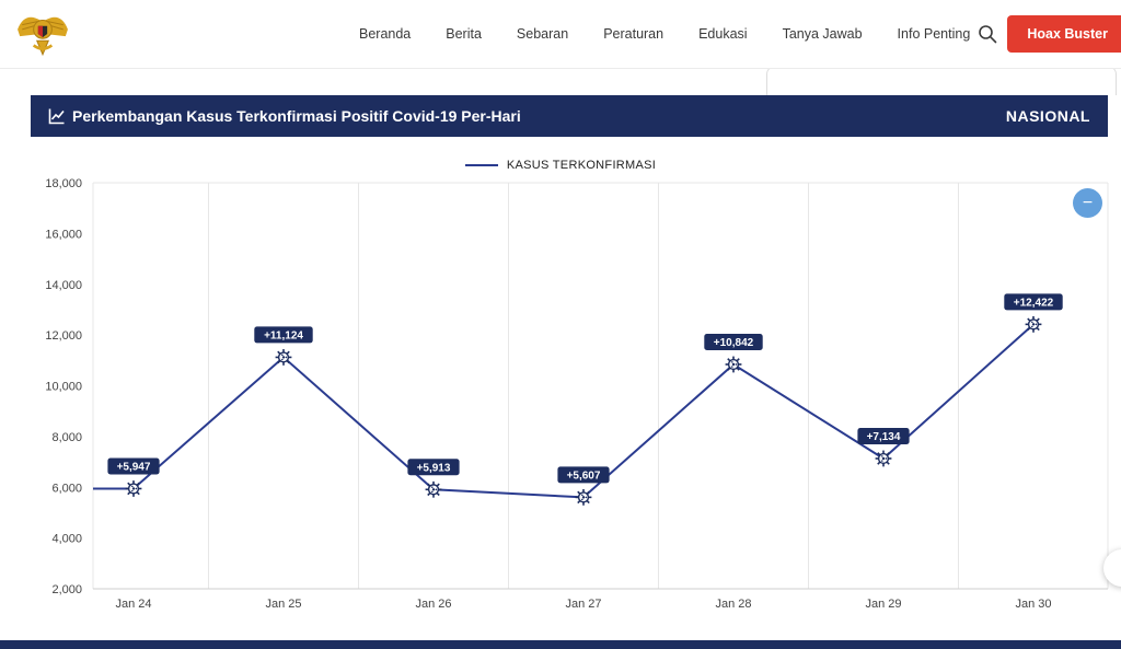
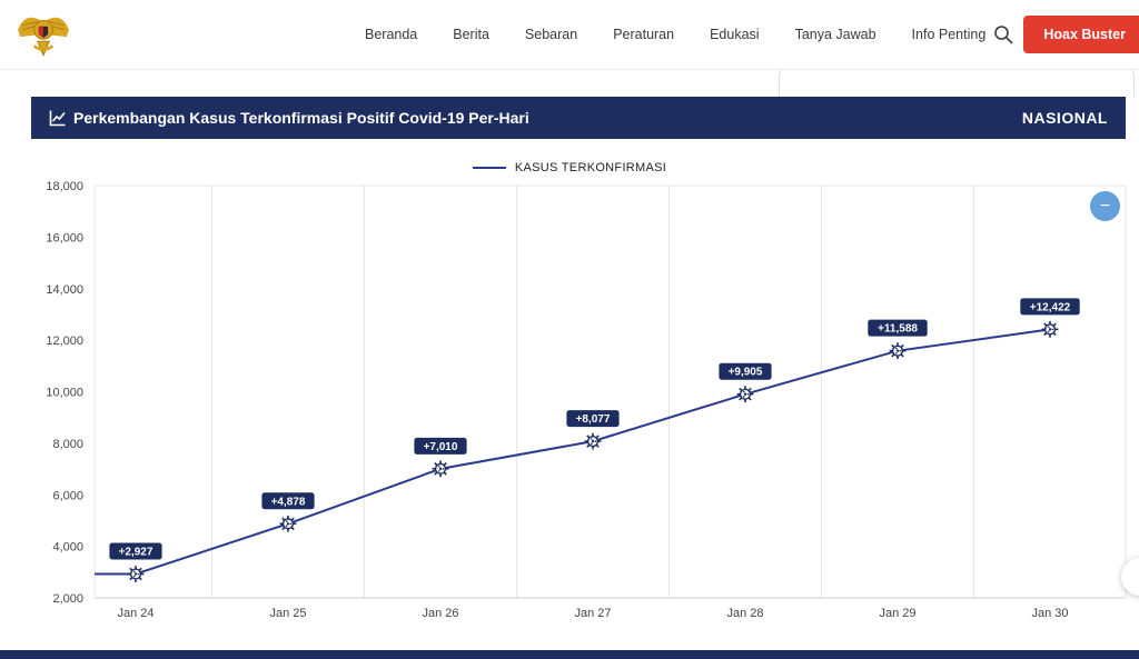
Jan 24: +5,947 -> +2,927
Jan 25: +11,124 -> +4,878
Jan 26: +5,913 -> +7,010
Jan 27: +5,607 -> +8,077
Jan 28: +10,842 -> +9,905
Jan 29: +7,134 -> +11,588
